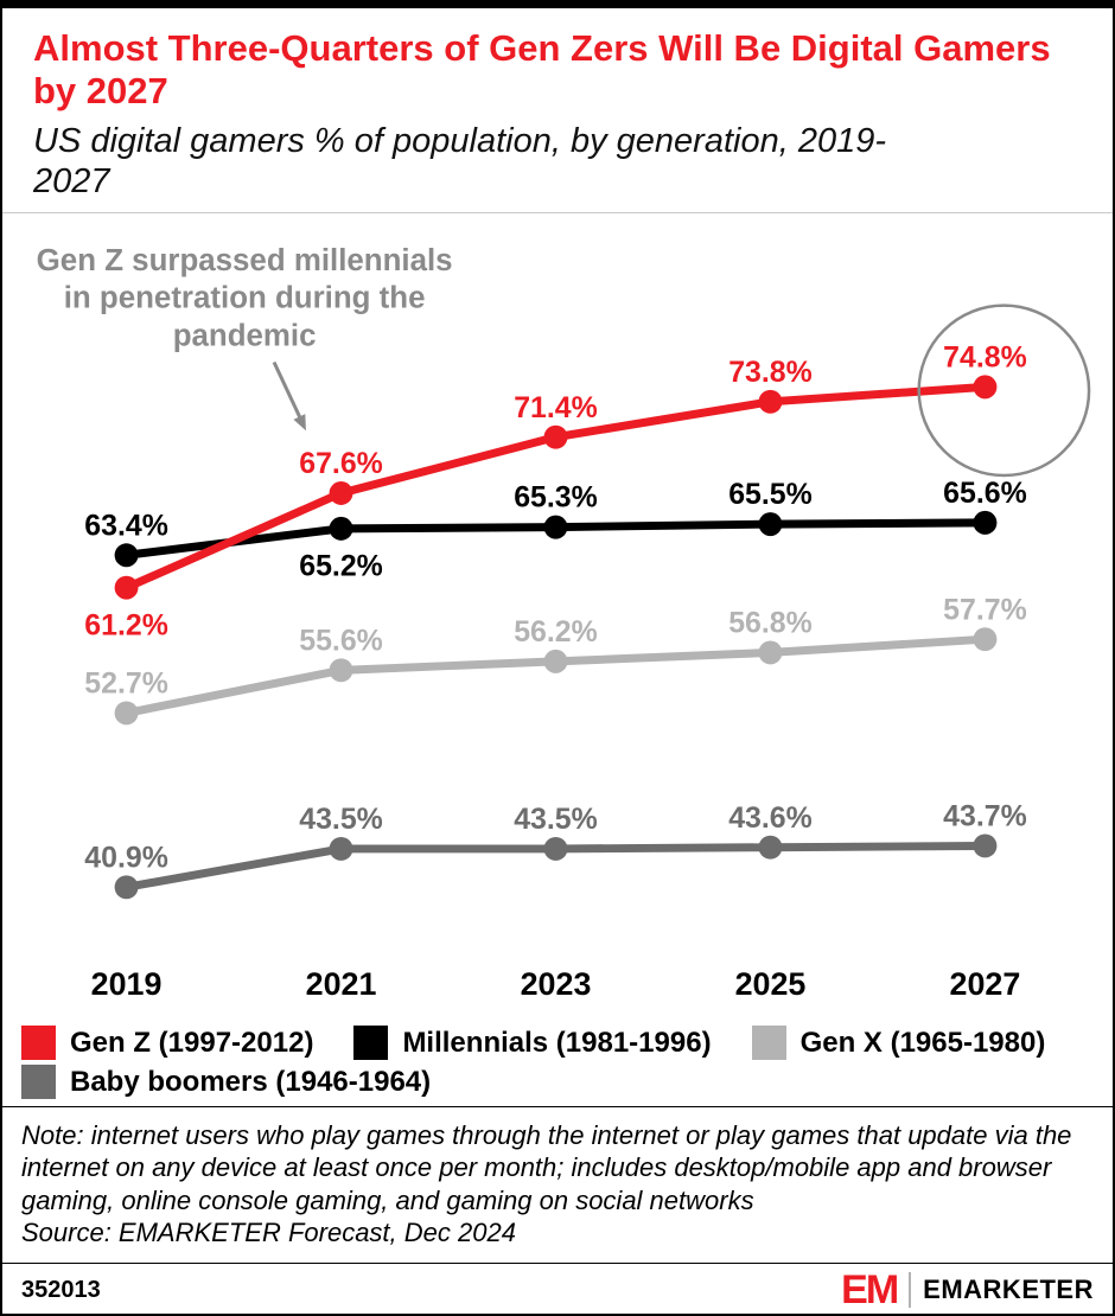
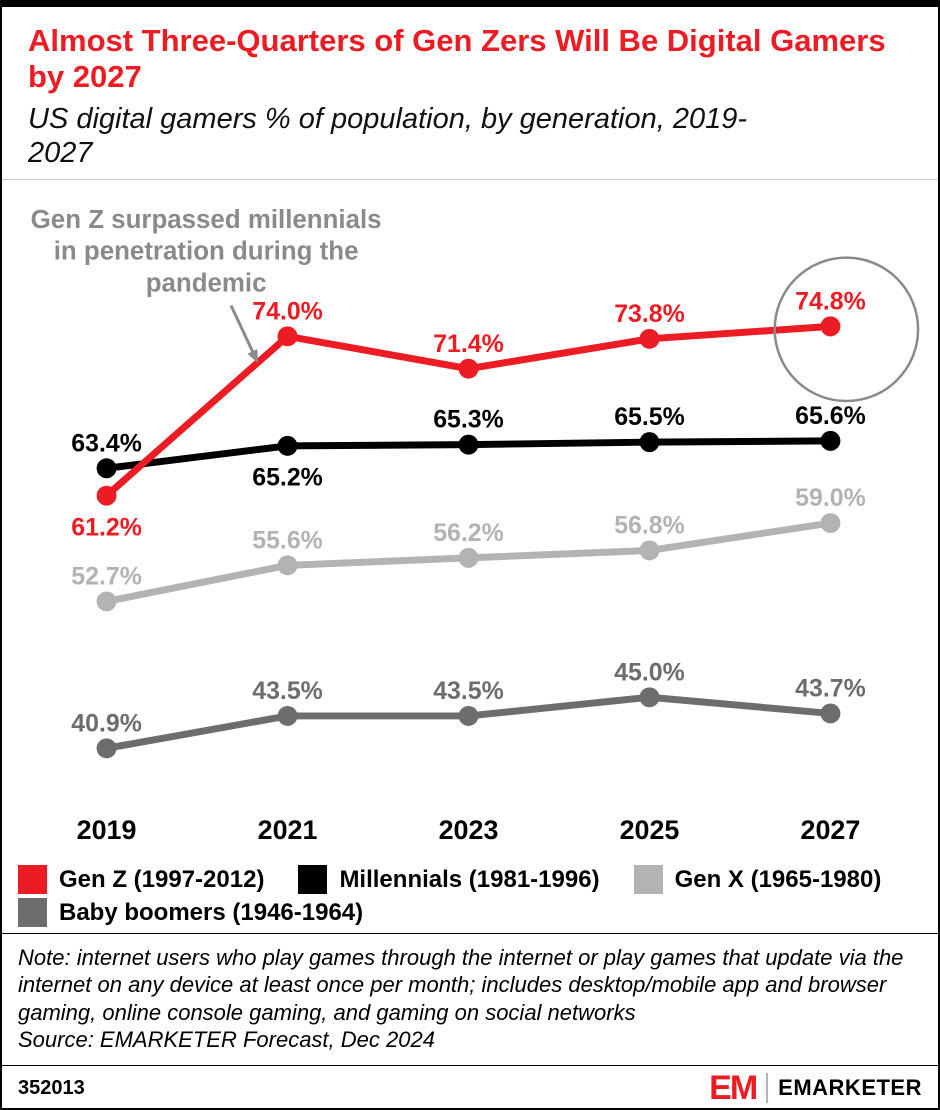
Gen Z (1997-2012)/2021: 67.6% -> 74.0%
Baby boomers (1946-1964)/2025: 43.6% -> 45.0%
Gen X (1965-1980)/2027: 57.7% -> 59.0%
